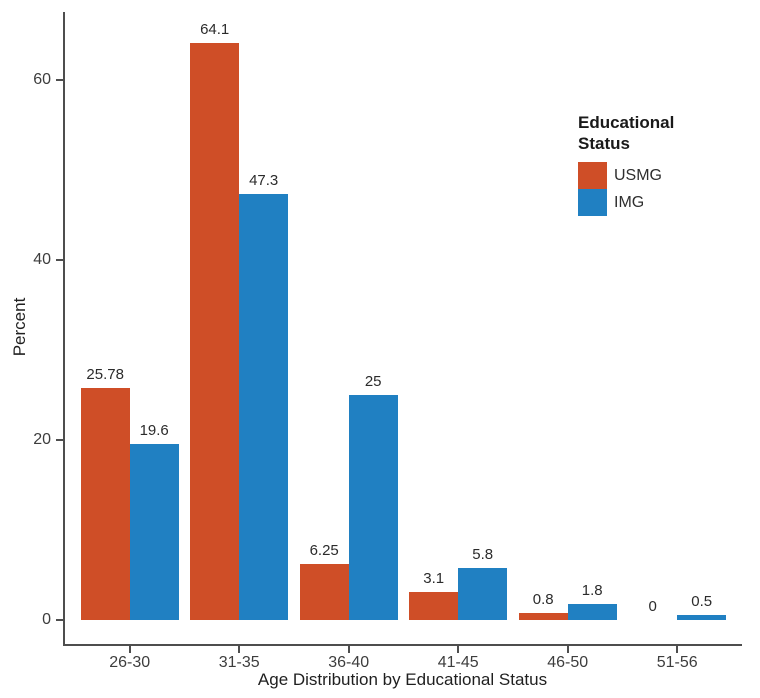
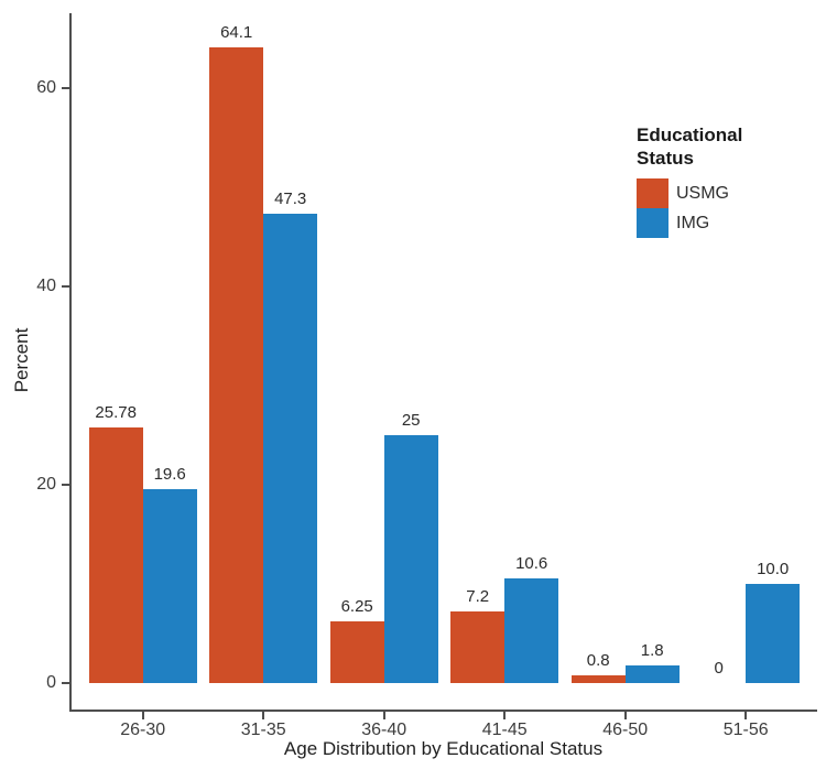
USMG/41-45: 3.1 -> 7.2
IMG/41-45: 5.8 -> 10.6
IMG/51-56: 0.5 -> 10.0
